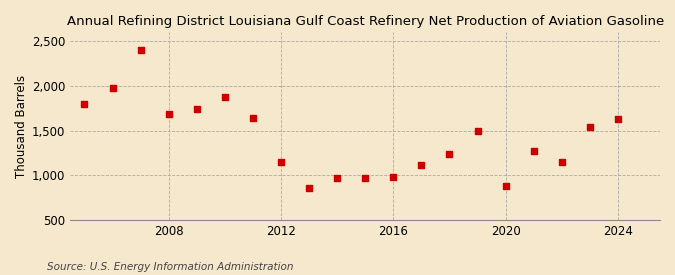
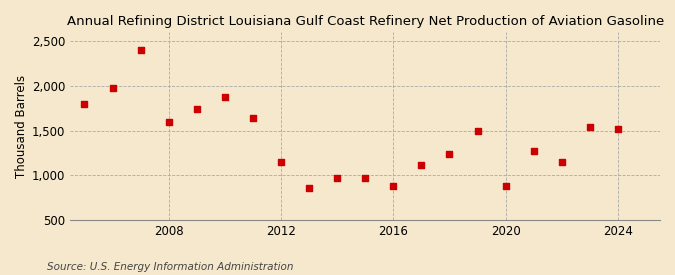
2008: 1,680 -> 1,600
2016: 980 -> 880
2024: 1,630 -> 1,520
